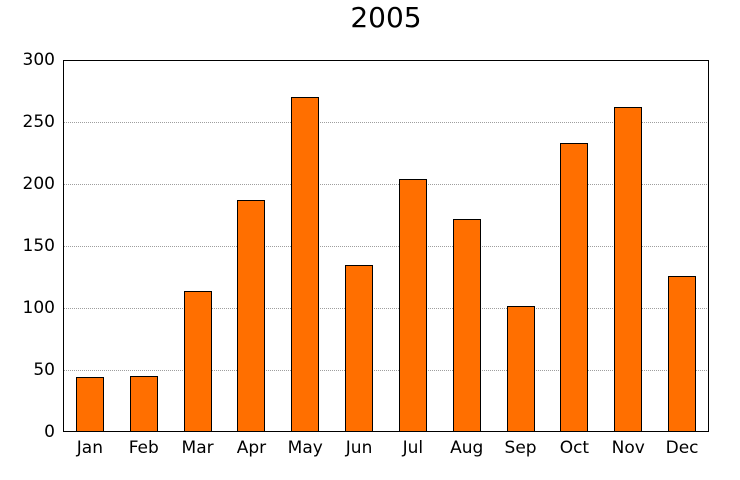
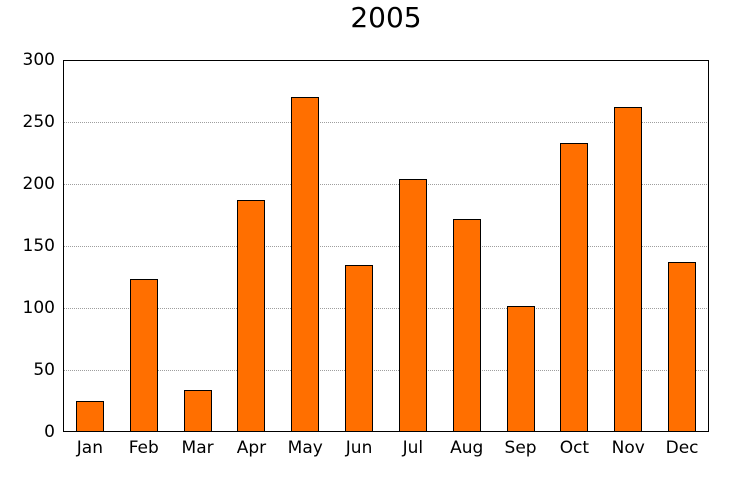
Jan: 44 -> 25
Feb: 45 -> 123
Mar: 114 -> 34
Dec: 126 -> 137
